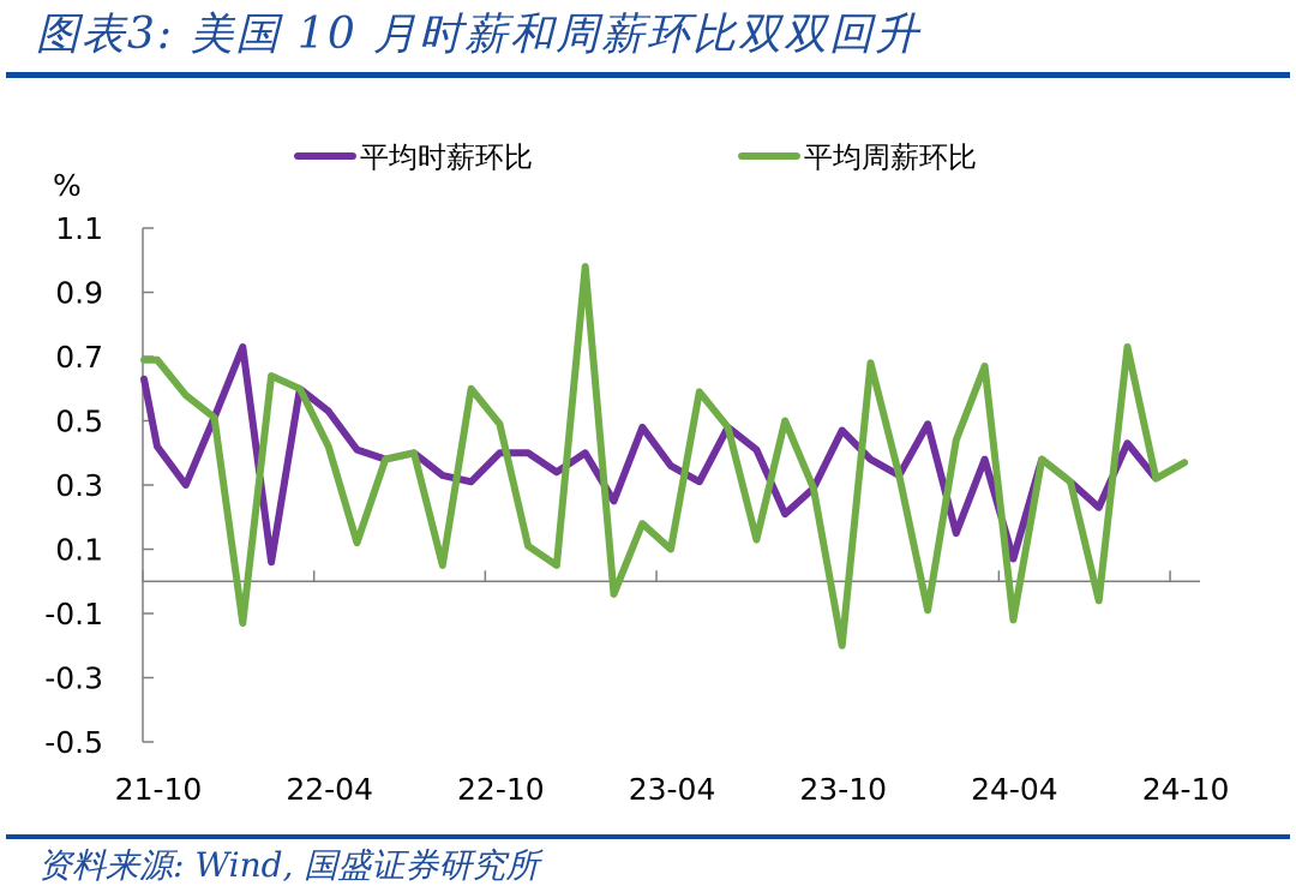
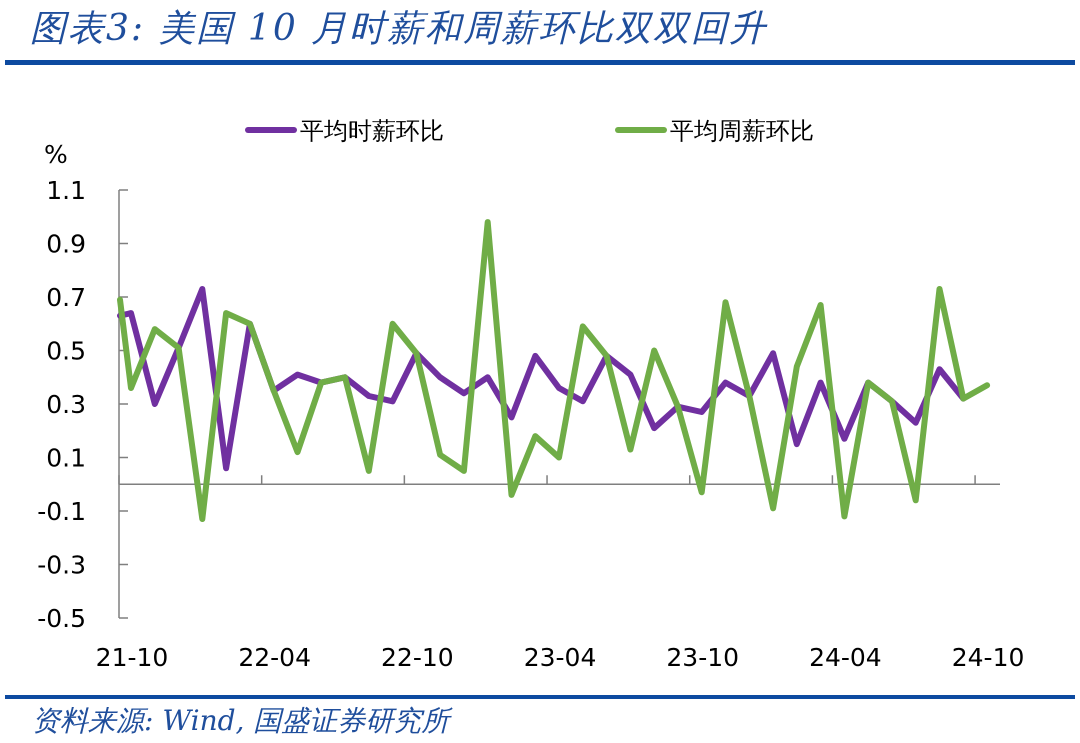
平均时薪环比/21-10: 0.42 -> 0.64
平均周薪环比/21-10: 0.69 -> 0.36
平均时薪环比/22-04: 0.53 -> 0.35
平均周薪环比/22-04: 0.42 -> 0.35
平均时薪环比/22-10: 0.40 -> 0.49
平均时薪环比/23-10: 0.47 -> 0.27
平均周薪环比/23-10: -0.20 -> -0.03
平均时薪环比/24-04: 0.07 -> 0.17
